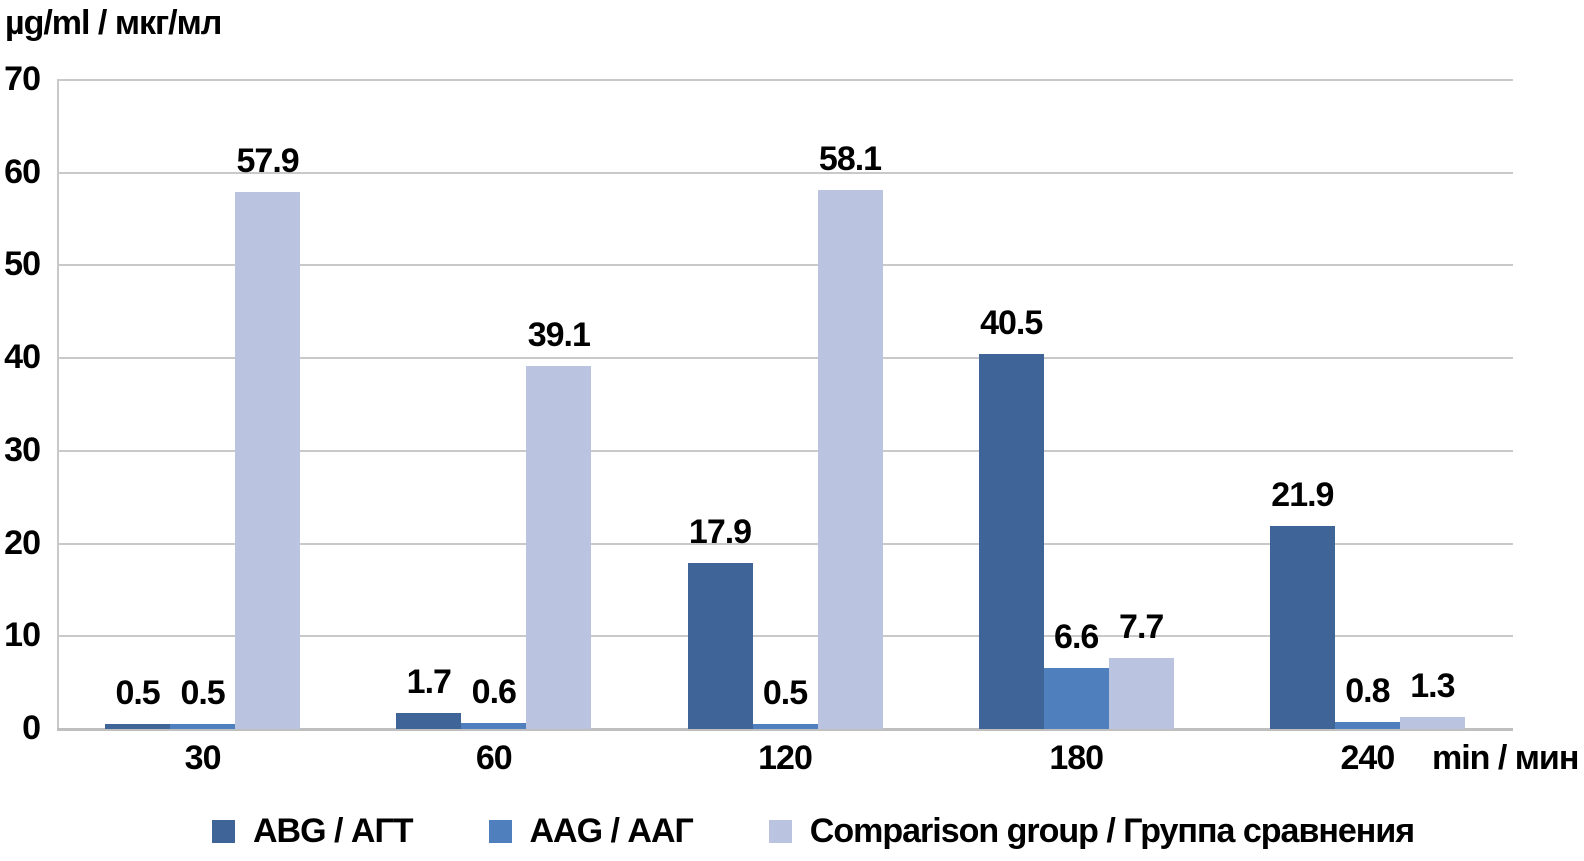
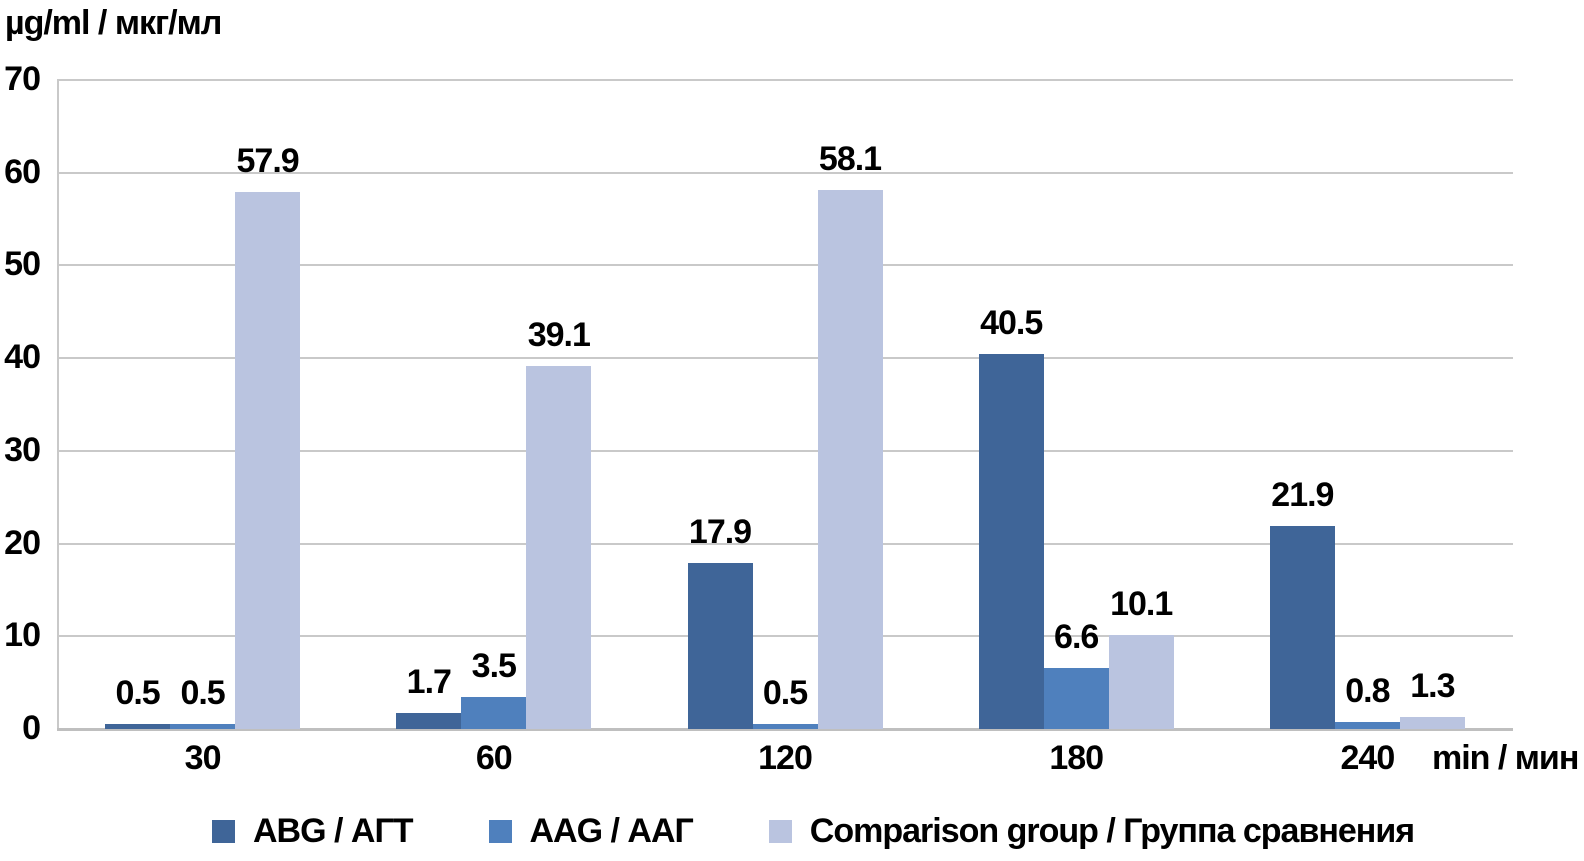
AAG / ААГ/60: 0.6 -> 3.5
Comparison group / Группа сравнения/180: 7.7 -> 10.1
